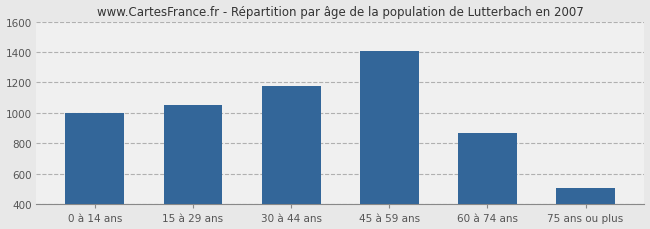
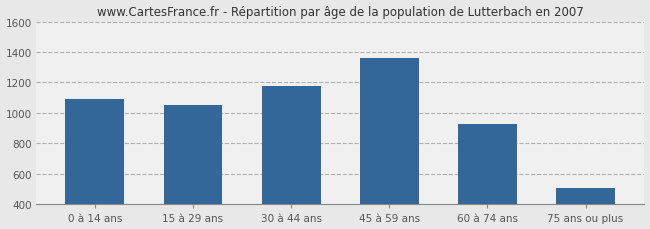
0 à 14 ans: 1000 -> 1090
45 à 59 ans: 1400 -> 1360
60 à 74 ans: 870 -> 930
